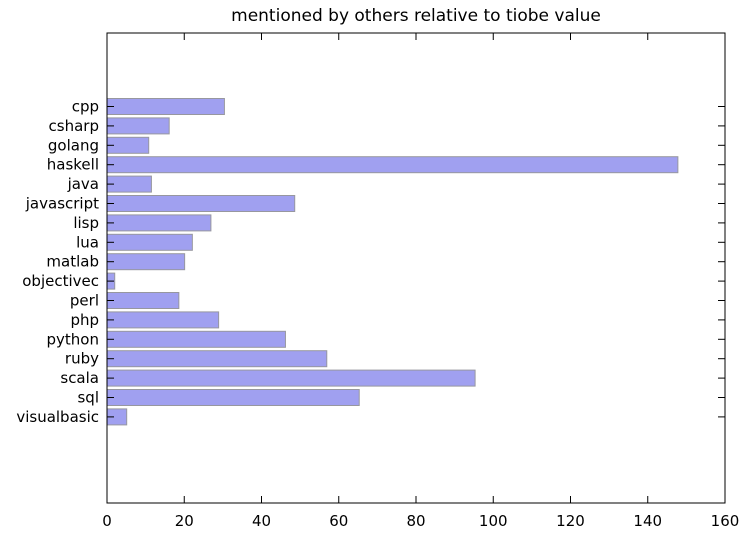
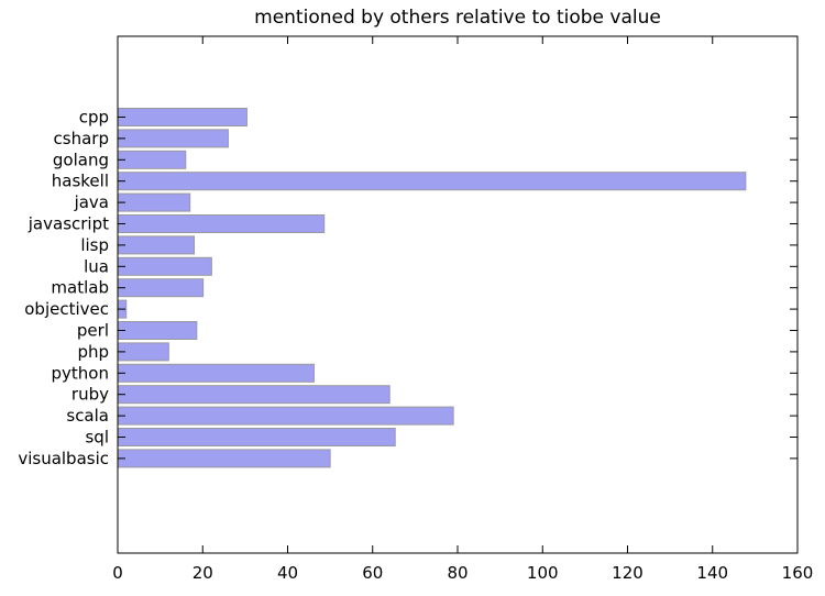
csharp: 16 -> 26
golang: 11 -> 16
java: 12 -> 17
lisp: 27 -> 18
php: 29 -> 12
ruby: 57 -> 64
scala: 95 -> 79
visualbasic: 5 -> 50
